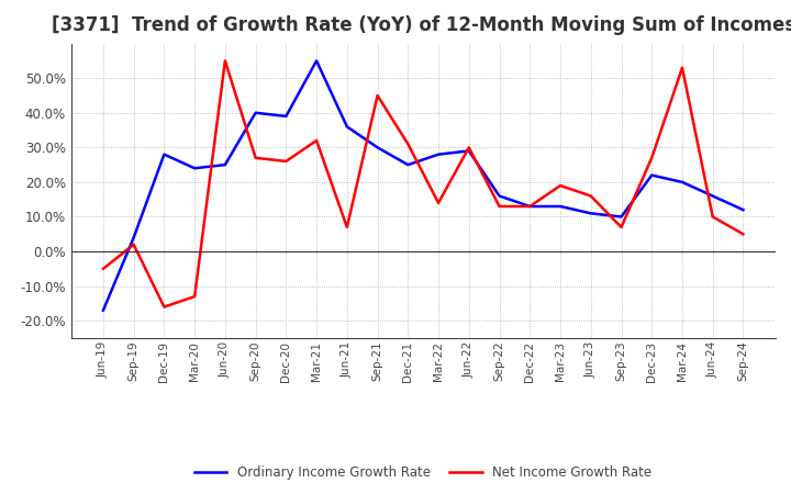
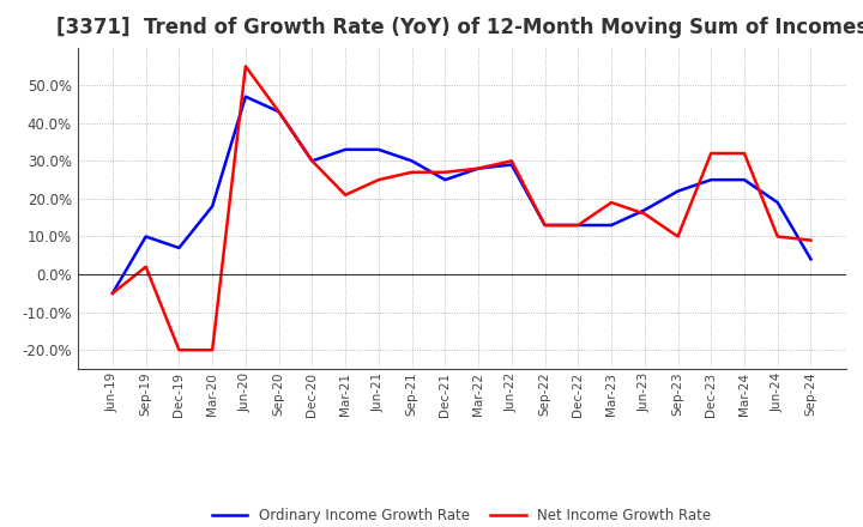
Ordinary Income Growth Rate/Jun-19: -17% -> -5%
Ordinary Income Growth Rate/Sep-19: 4% -> 10%
Ordinary Income Growth Rate/Dec-19: 28% -> 7%
Net Income Growth Rate/Dec-19: -16% -> -20%
Ordinary Income Growth Rate/Mar-20: 24% -> 18%
Net Income Growth Rate/Mar-20: -13% -> -20%
Ordinary Income Growth Rate/Jun-20: 25% -> 47%
Ordinary Income Growth Rate/Sep-20: 40% -> 43%
Net Income Growth Rate/Sep-20: 27% -> 43%
Ordinary Income Growth Rate/Dec-20: 39% -> 30%
Net Income Growth Rate/Dec-20: 26% -> 30%
Ordinary Income Growth Rate/Mar-21: 55% -> 33%
Net Income Growth Rate/Mar-21: 32% -> 21%
Ordinary Income Growth Rate/Jun-21: 36% -> 33%
Net Income Growth Rate/Jun-21: 7% -> 25%
Net Income Growth Rate/Sep-21: 45% -> 27%
Net Income Growth Rate/Dec-21: 31% -> 27%
Net Income Growth Rate/Mar-22: 14% -> 28%
Ordinary Income Growth Rate/Sep-22: 16% -> 13%
Ordinary Income Growth Rate/Jun-23: 11% -> 17%
Ordinary Income Growth Rate/Sep-23: 10% -> 22%
Net Income Growth Rate/Sep-23: 7% -> 10%
Ordinary Income Growth Rate/Dec-23: 22% -> 25%
Net Income Growth Rate/Dec-23: 27% -> 32%
Ordinary Income Growth Rate/Mar-24: 20% -> 25%
Net Income Growth Rate/Mar-24: 53% -> 32%
Ordinary Income Growth Rate/Jun-24: 16% -> 19%
Ordinary Income Growth Rate/Sep-24: 12% -> 4%
Net Income Growth Rate/Sep-24: 5% -> 9%
